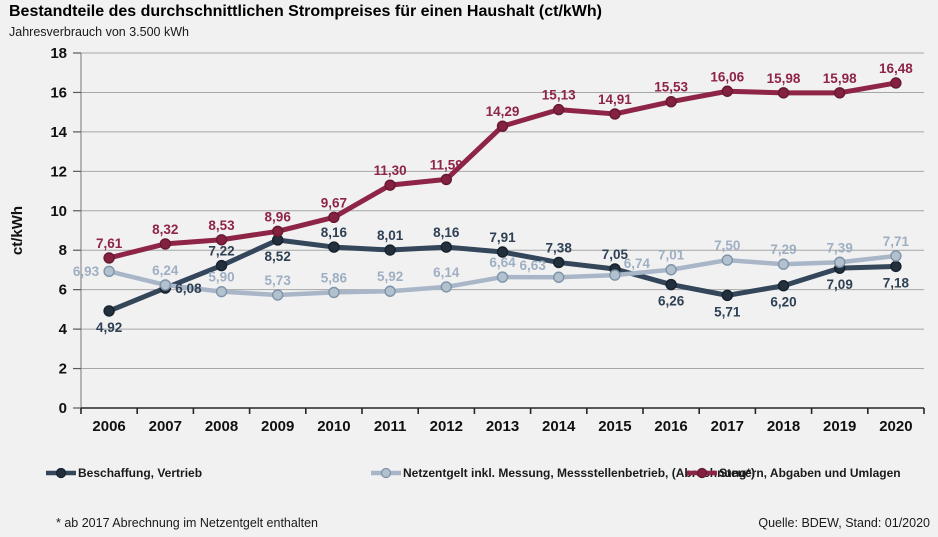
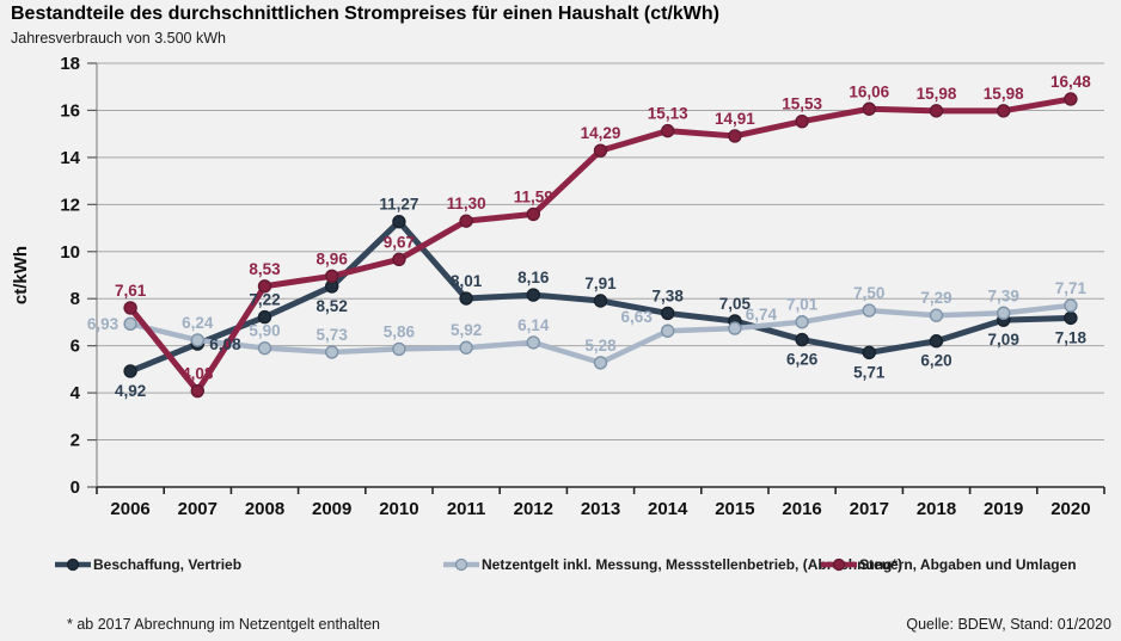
Steuern, Abgaben und Umlagen/2007: 8,32 -> 4,08
Beschaffung, Vertrieb/2010: 8,16 -> 11,27
Netzentgelt inkl. Messung, Messstellenbetrieb, (Abrechnung*)/2013: 6,64 -> 5,28
